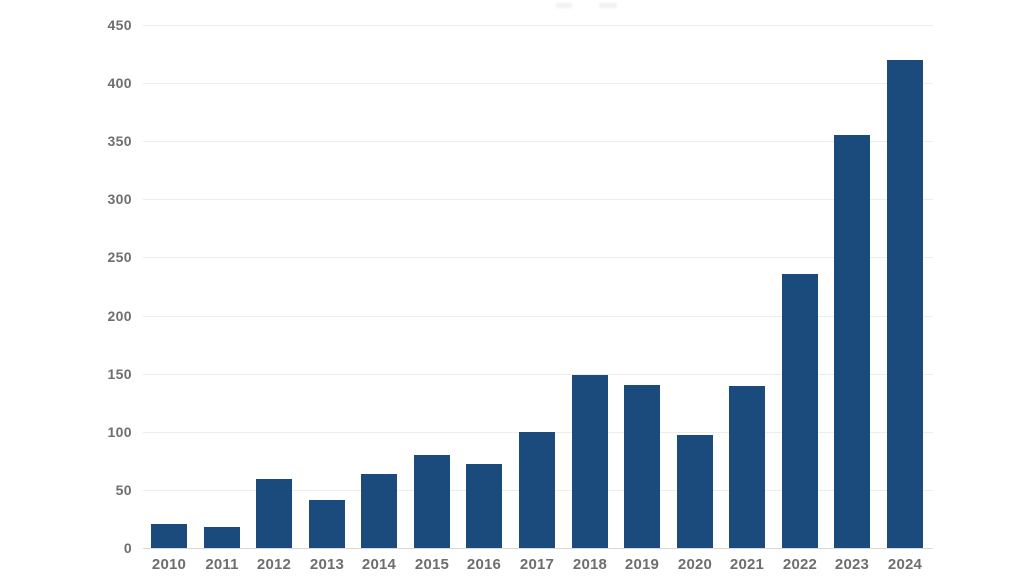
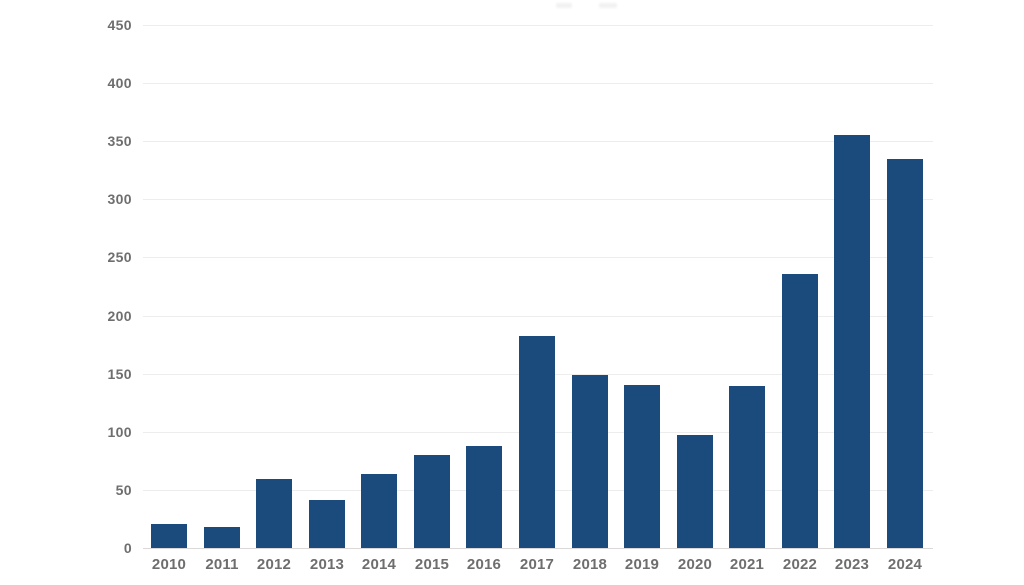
2016: 72 -> 88
2017: 100 -> 182
2024: 420 -> 335
